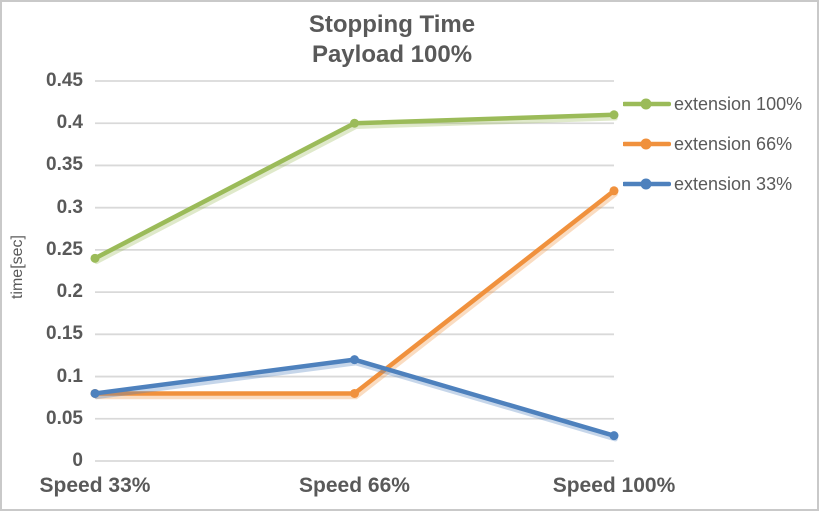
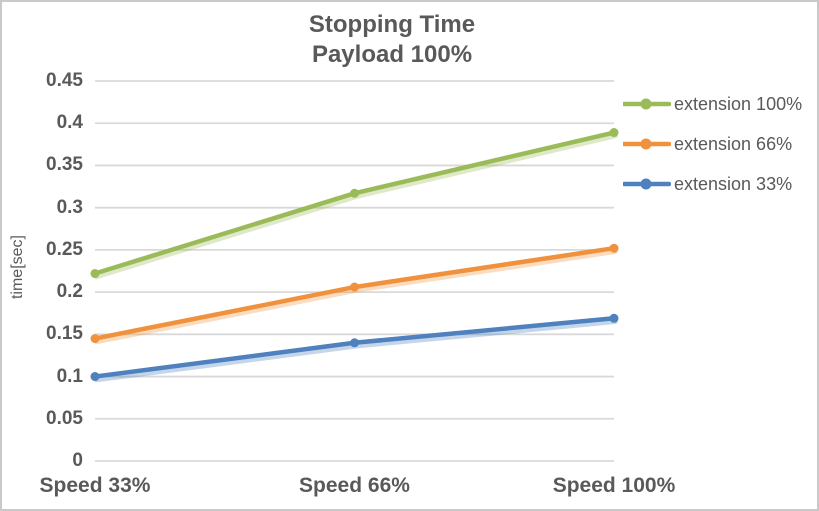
extension 100%/Speed 33%: 0.24 -> 0.22
extension 66%/Speed 33%: 0.08 -> 0.14
extension 33%/Speed 33%: 0.08 -> 0.10
extension 100%/Speed 66%: 0.40 -> 0.32
extension 66%/Speed 66%: 0.08 -> 0.21
extension 33%/Speed 66%: 0.12 -> 0.14
extension 100%/Speed 100%: 0.41 -> 0.39
extension 66%/Speed 100%: 0.32 -> 0.25
extension 33%/Speed 100%: 0.03 -> 0.17
